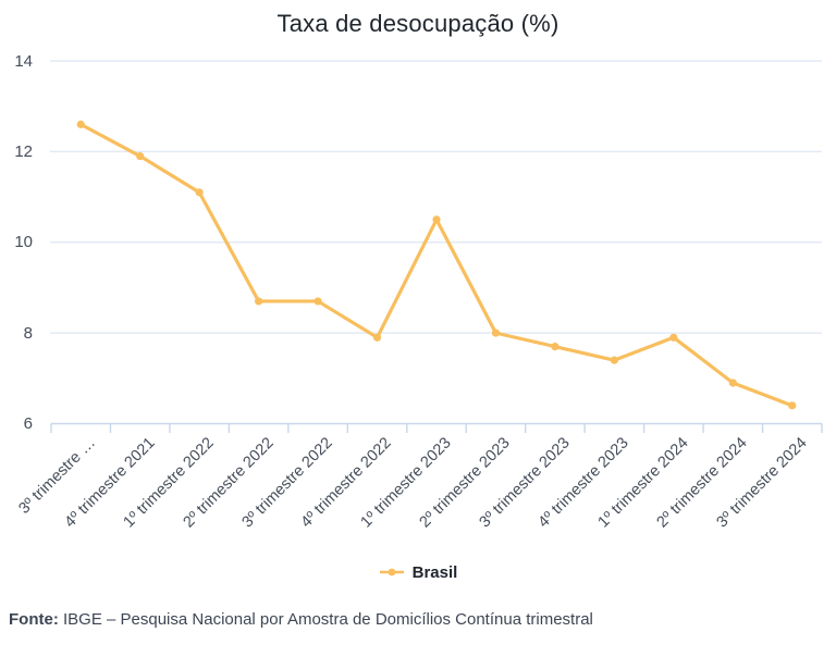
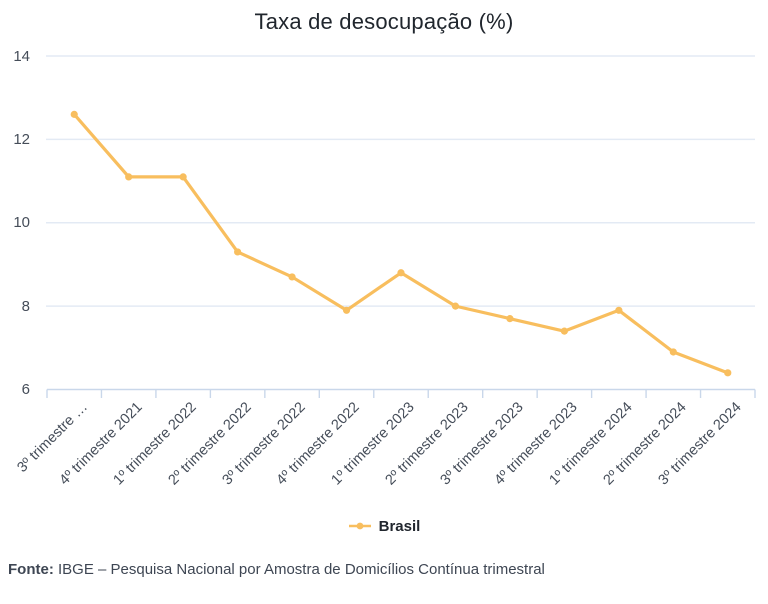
4º trimestre 2021: 11.9 -> 11.1
2º trimestre 2022: 8.7 -> 9.3
1º trimestre 2023: 10.5 -> 8.8
